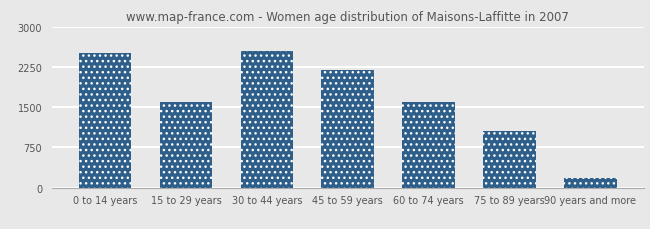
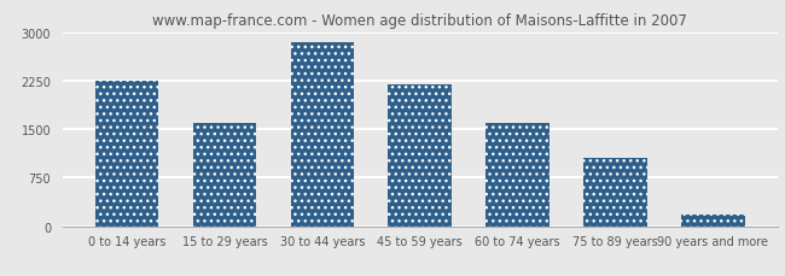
0 to 14 years: 2500 -> 2250
30 to 44 years: 2540 -> 2850
